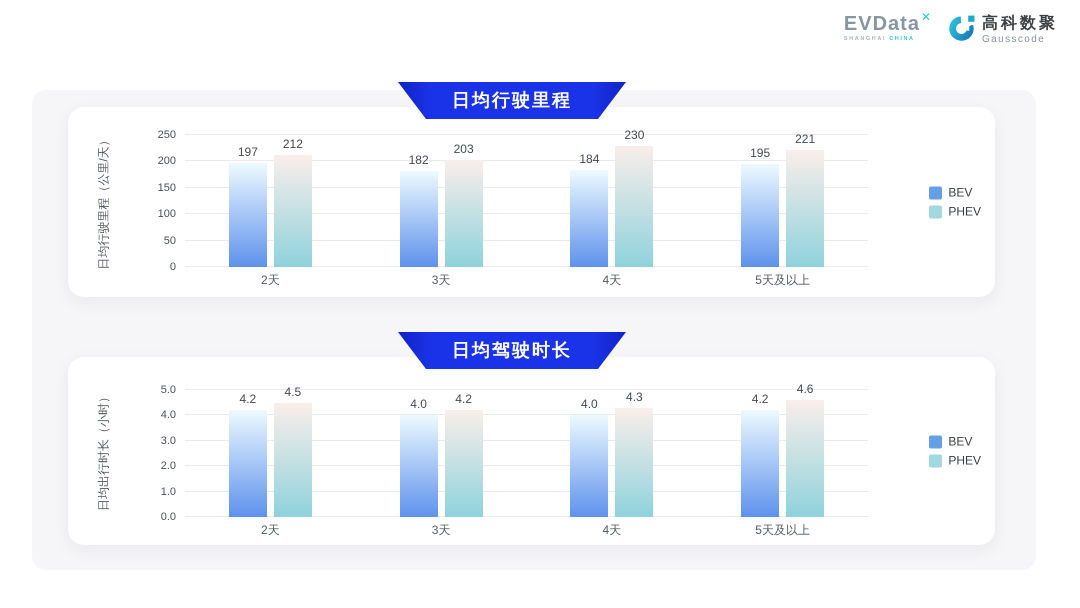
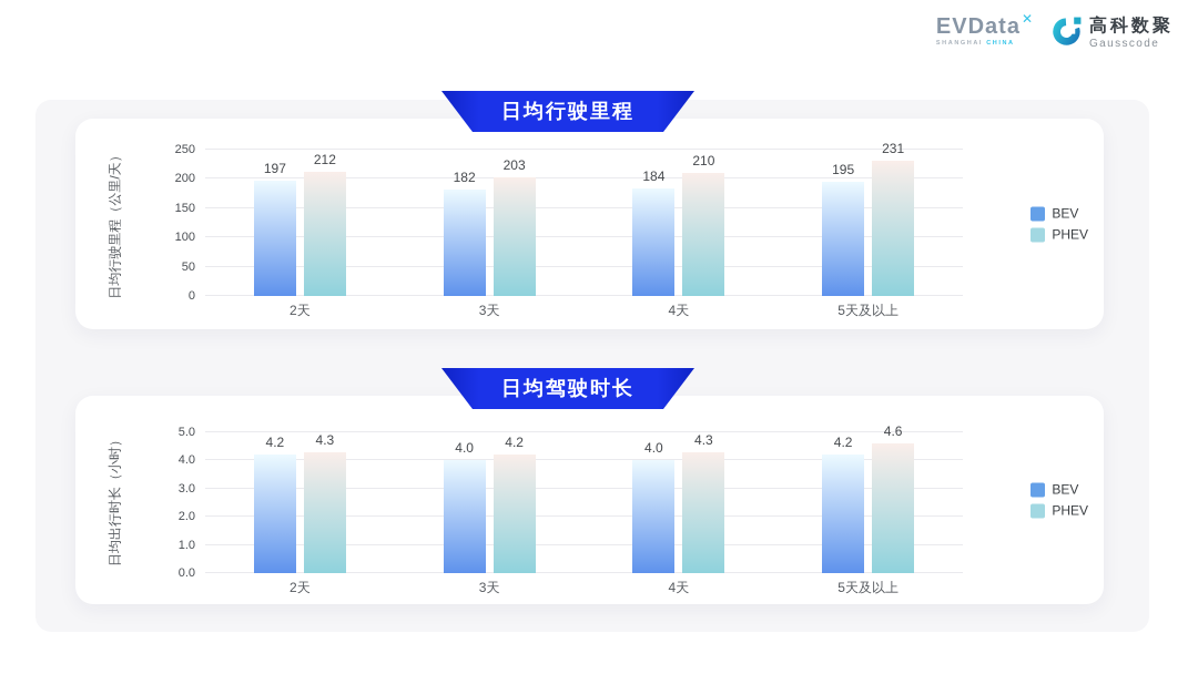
日均行驶里程/PHEV/4天: 230 -> 210
日均行驶里程/PHEV/5天及以上: 221 -> 231
日均驾驶时长/PHEV/2天: 4.5 -> 4.3
